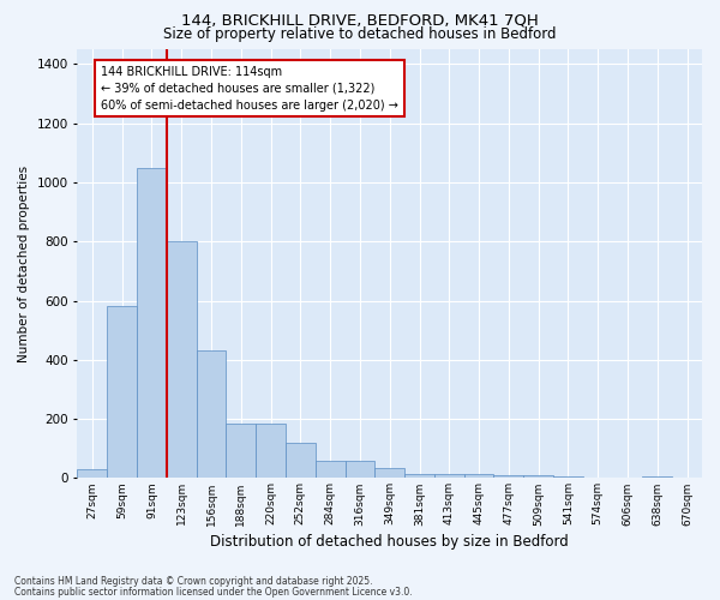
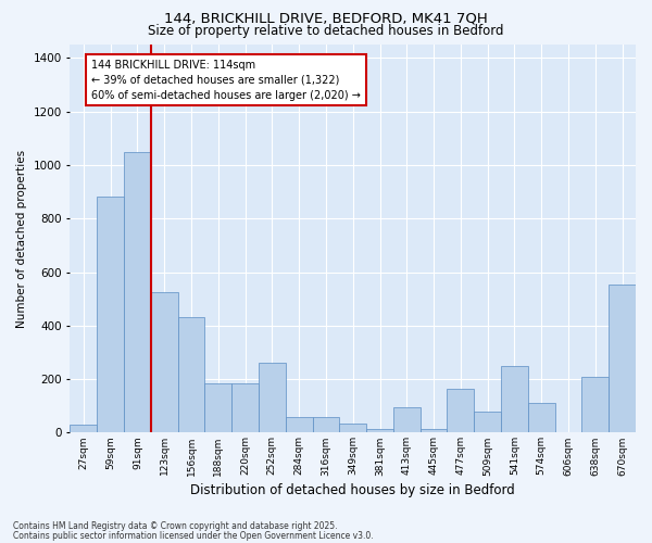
59sqm: 580 -> 880
123sqm: 800 -> 525
252sqm: 120 -> 260
413sqm: 15 -> 95
477sqm: 10 -> 165
509sqm: 10 -> 80
541sqm: 5 -> 250
574sqm: 2 -> 110
638sqm: 5 -> 210
670sqm: 2 -> 555
